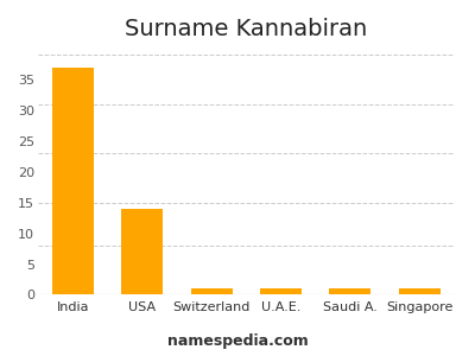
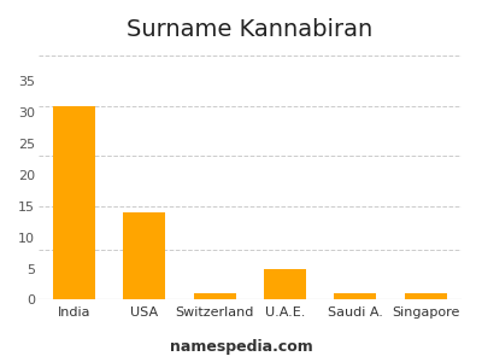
India: 37 -> 31
U.A.E.: 1 -> 5
